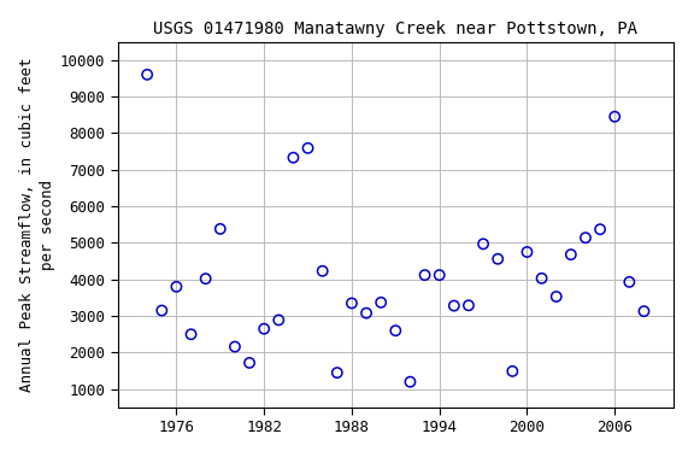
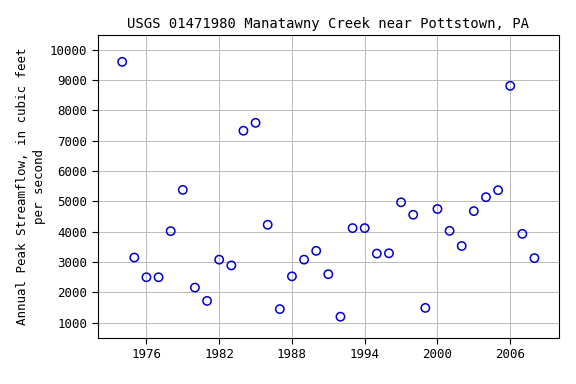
1976: 3800 -> 2500
1982: 2650 -> 3080
1988: 3350 -> 2530
2006: 8450 -> 8810
